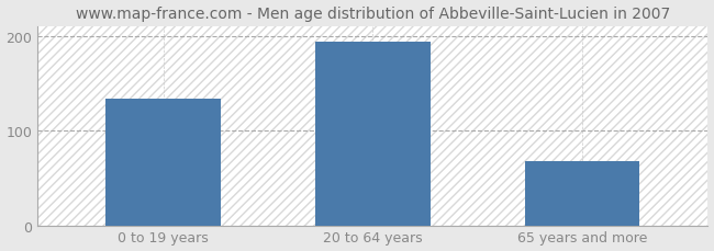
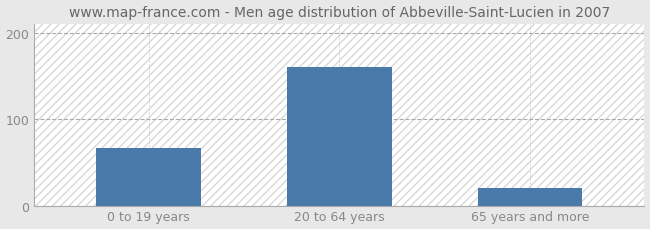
0 to 19 years: 134 -> 67
20 to 64 years: 194 -> 160
65 years and more: 68 -> 20
